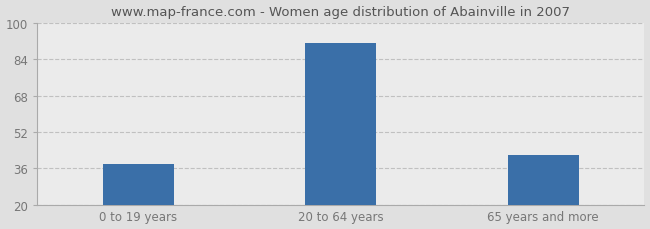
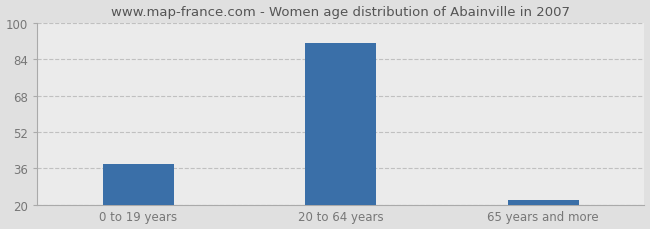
65 years and more: 42 -> 22
